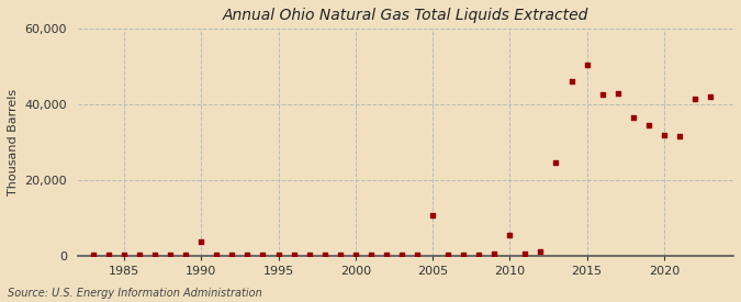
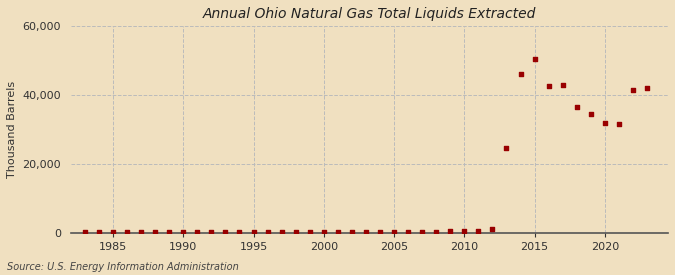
1990: 3,500 -> 200
2005: 10,500 -> 200
2010: 5,500 -> 500
